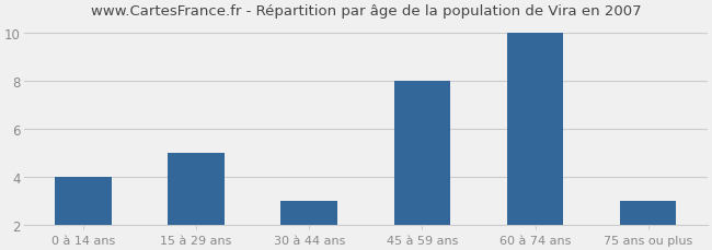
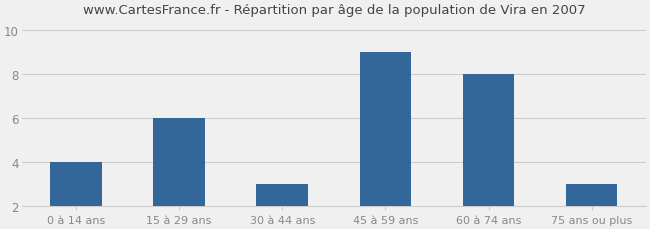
15 à 29 ans: 5 -> 6
45 à 59 ans: 8 -> 9
60 à 74 ans: 10 -> 8
